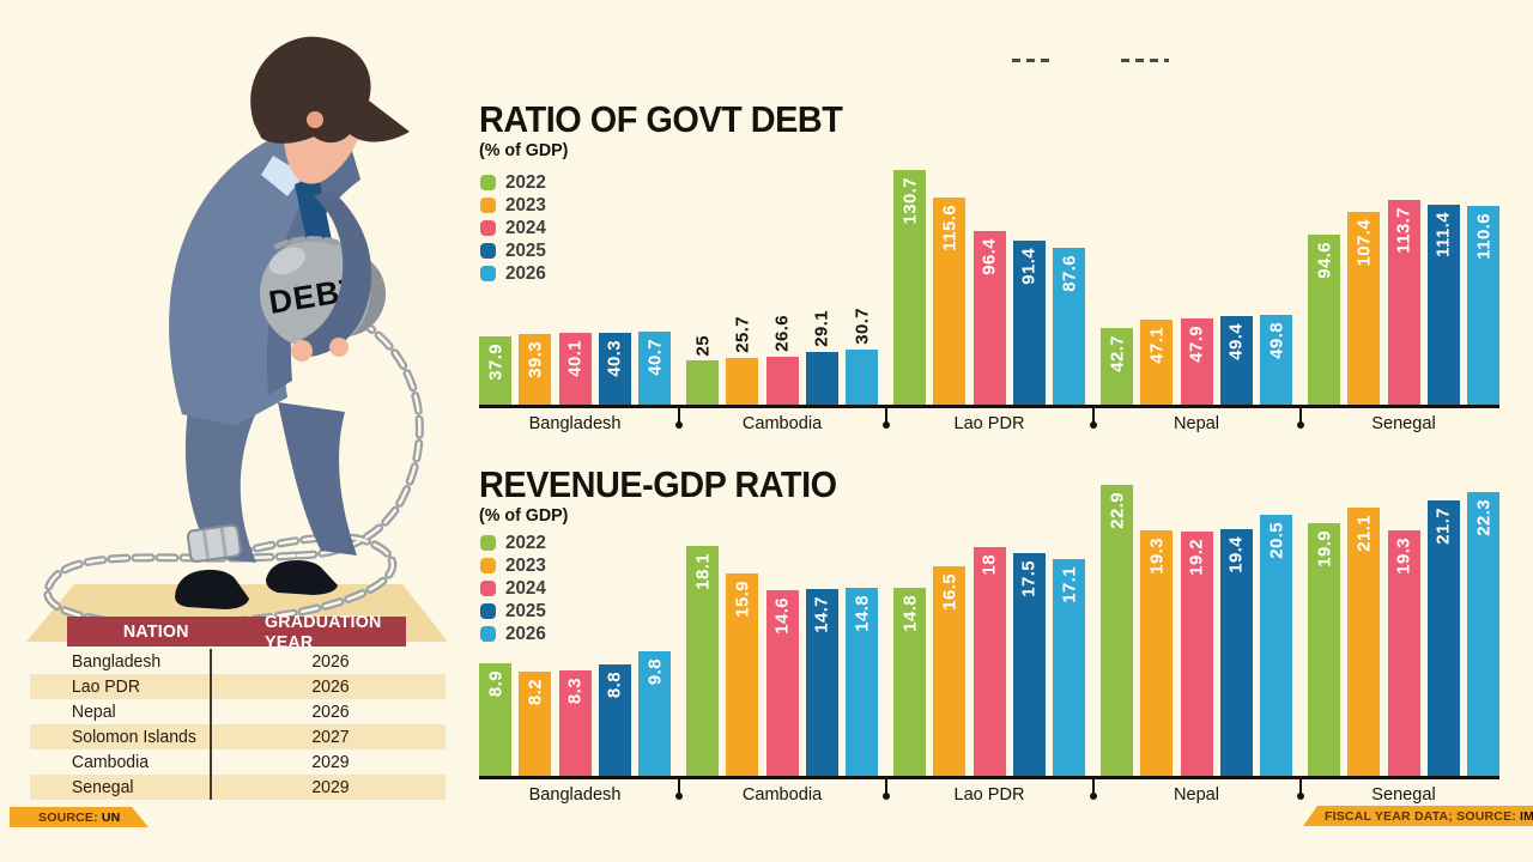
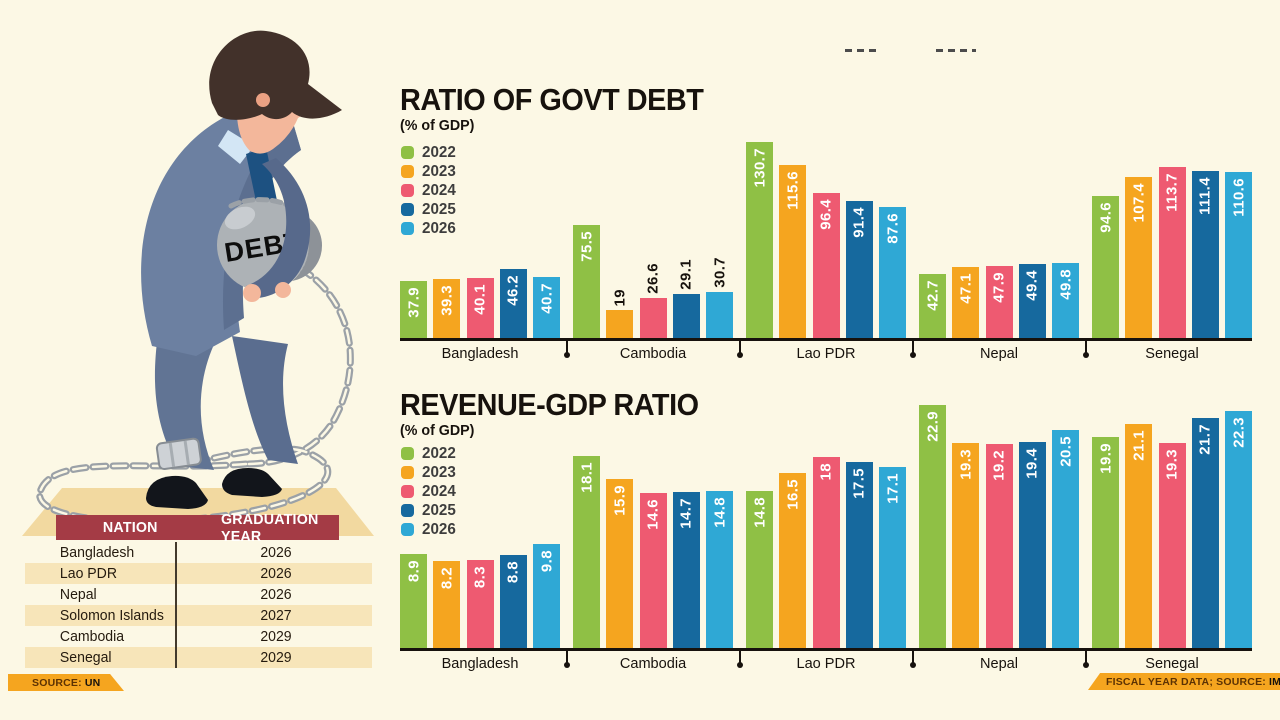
RATIO OF GOVT DEBT/2025/Bangladesh: 40.3 -> 46.2
RATIO OF GOVT DEBT/2022/Cambodia: 25 -> 75.5
RATIO OF GOVT DEBT/2023/Cambodia: 25.7 -> 19
